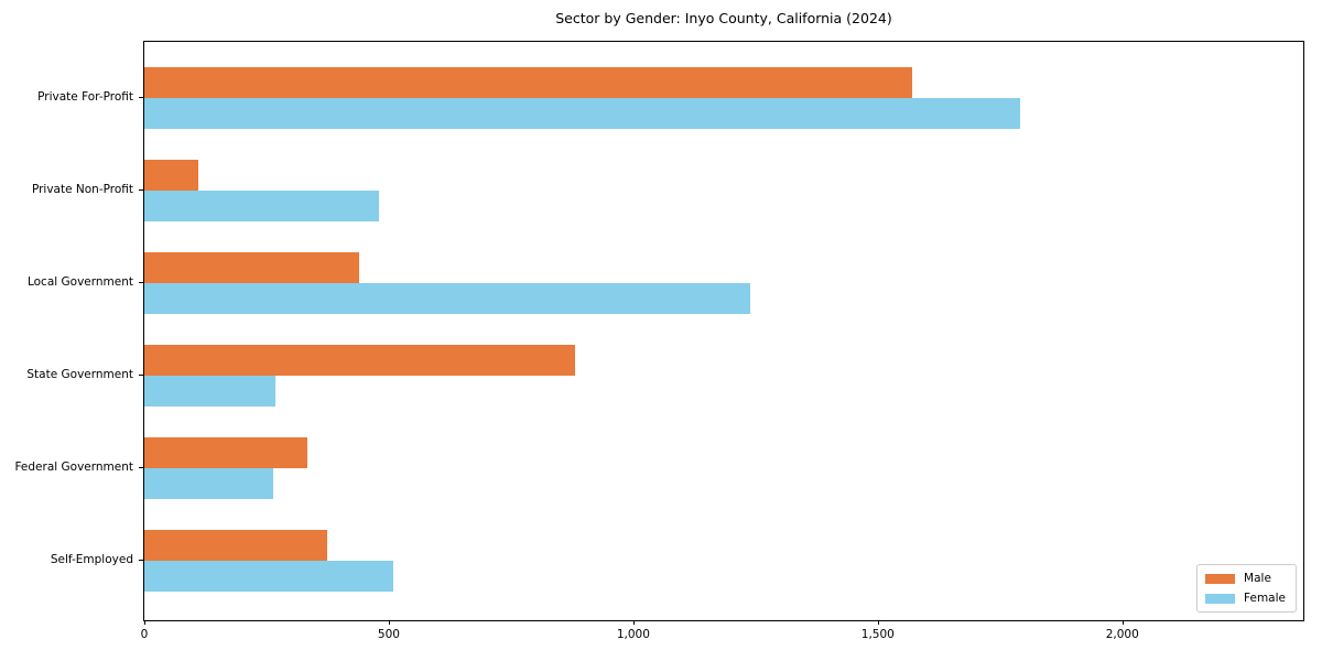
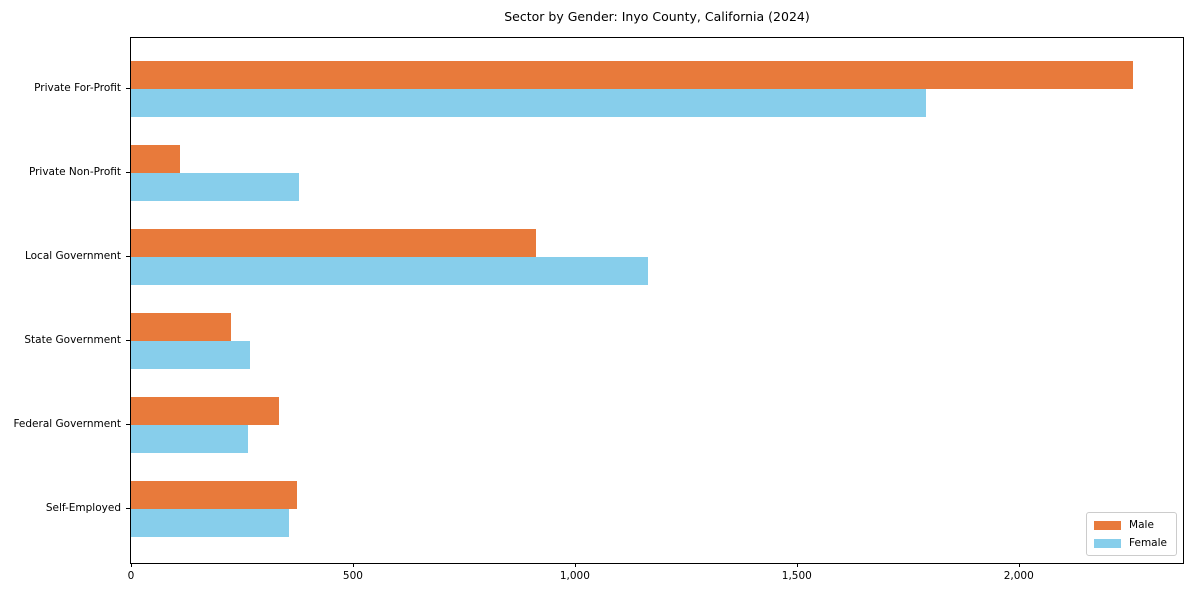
Male/Private For-Profit: 1570 -> 2260
Female/Private Non-Profit: 480 -> 380
Male/Local Government: 440 -> 910
Female/Local Government: 1240 -> 1160
Male/State Government: 880 -> 220
Female/Self-Employed: 510 -> 360
